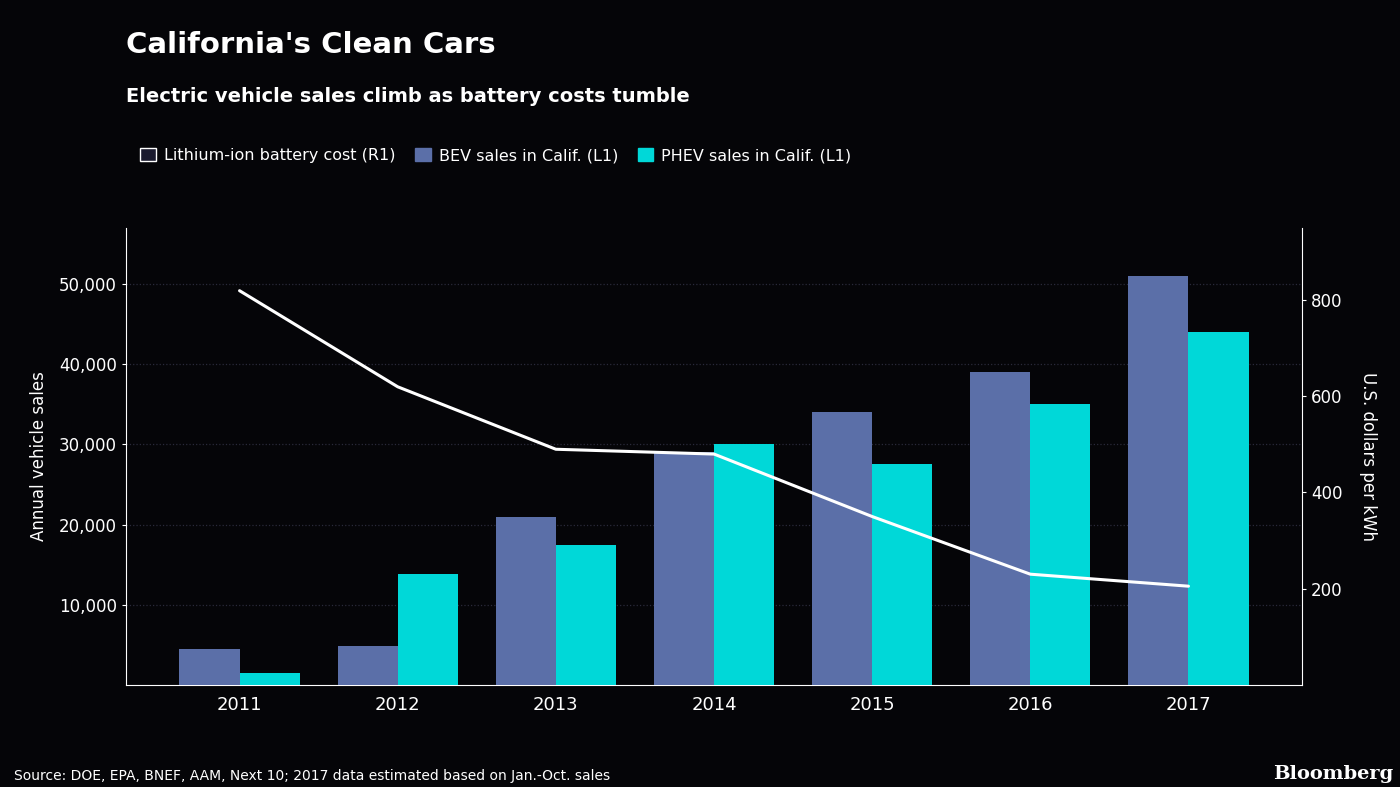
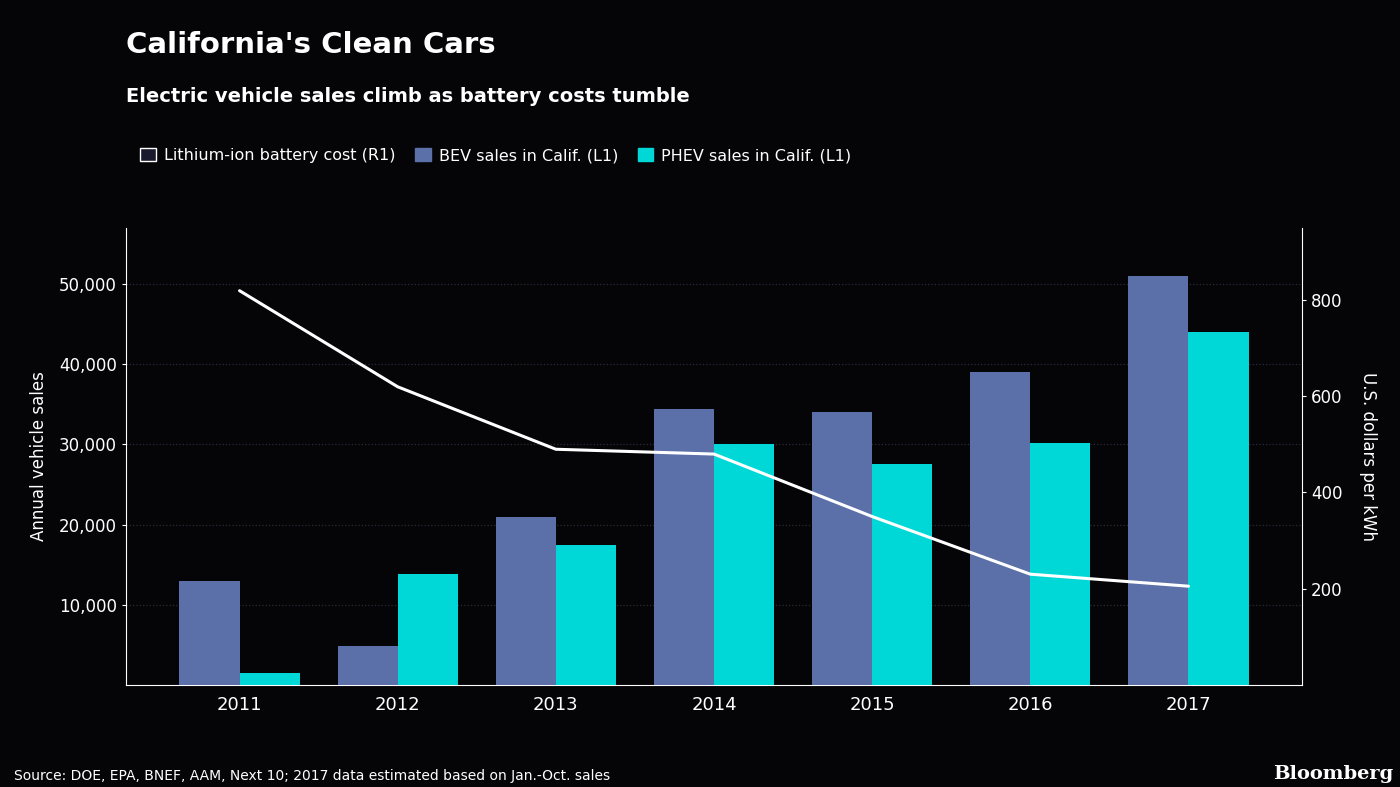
BEV sales in Calif. (L1)/2011: 4,500 -> 13,000
BEV sales in Calif. (L1)/2014: 29,000 -> 34,400
PHEV sales in Calif. (L1)/2016: 35,000 -> 30,200
